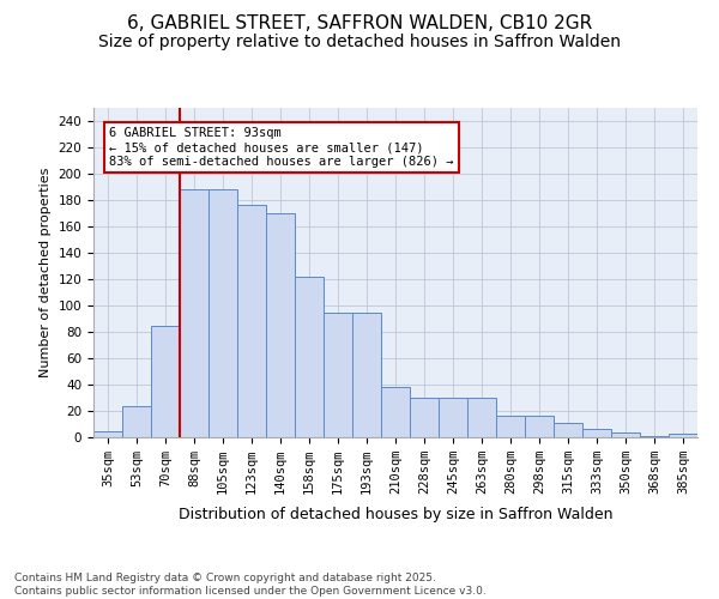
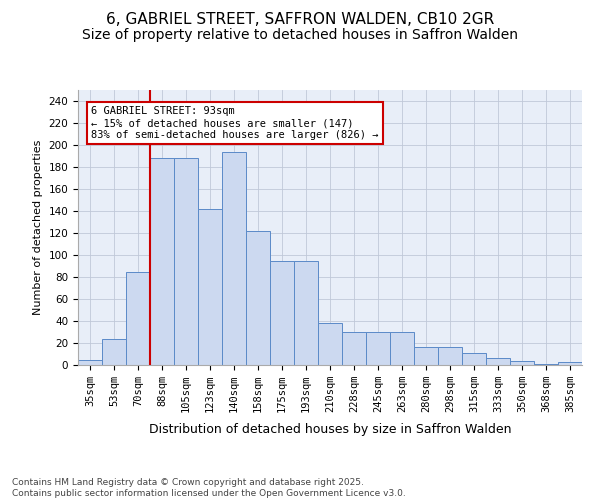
123sqm: 176 -> 142
140sqm: 170 -> 194
